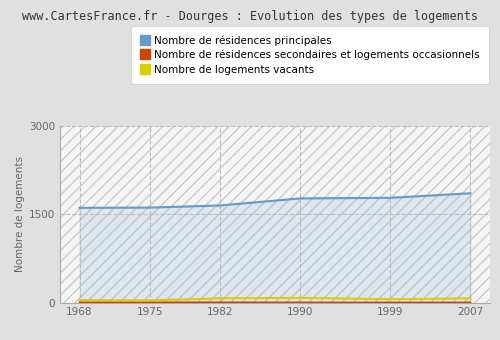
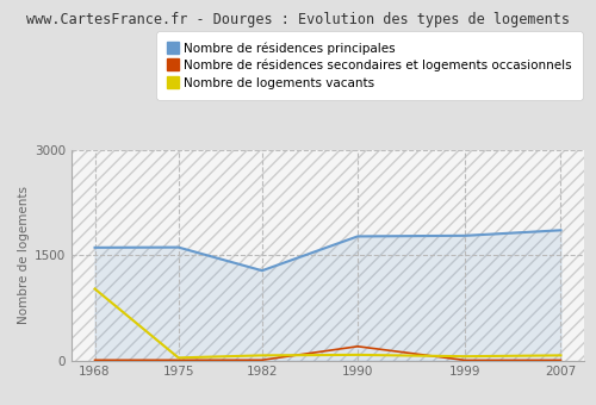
Nombre de logements vacants/1968: 40 -> 1020
Nombre de résidences principales/1982: 1650 -> 1280
Nombre de résidences secondaires et logements occasionnels/1990: 0 -> 200
